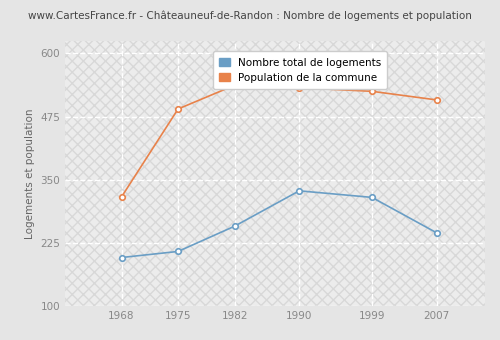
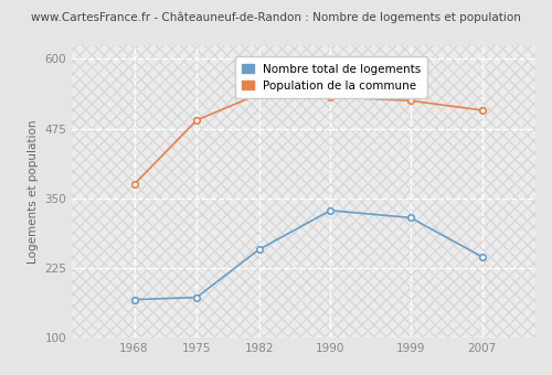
Nombre total de logements/1968: 196 -> 168
Population de la commune/1968: 316 -> 375
Nombre total de logements/1975: 208 -> 172
